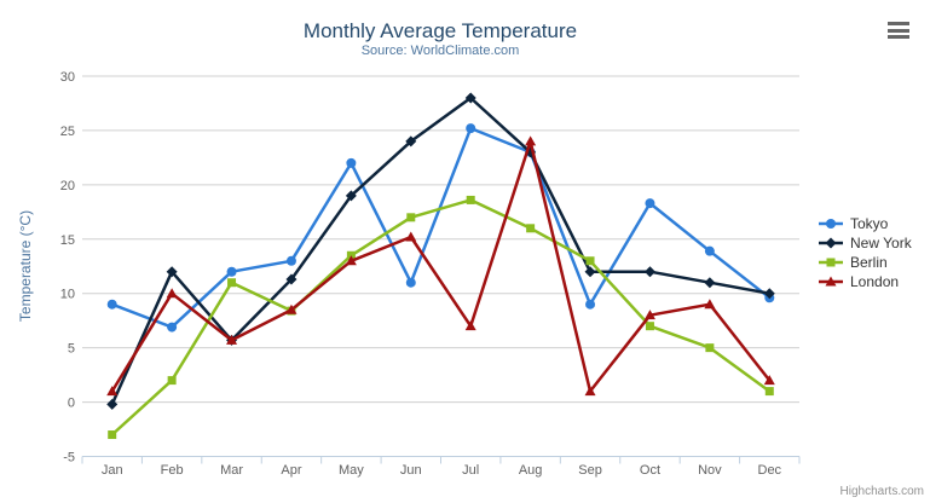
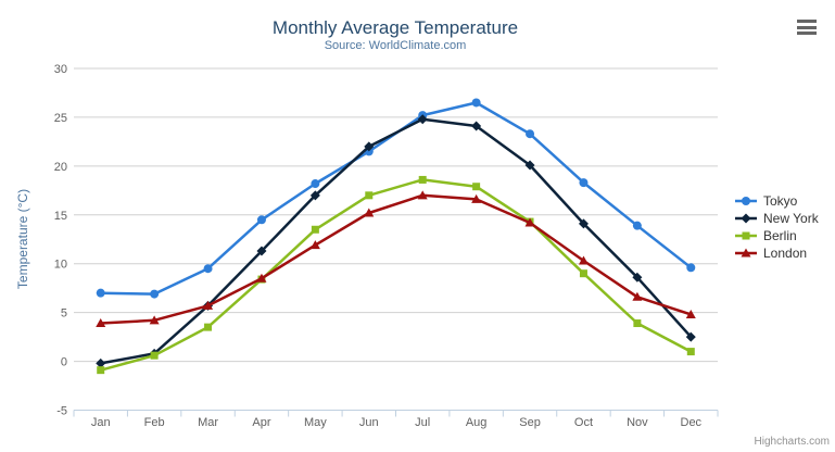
Tokyo/Jan: 9 -> 7
Berlin/Jan: -3 -> -1
London/Jan: 1 -> 4
New York/Feb: 12 -> 1
Berlin/Feb: 2 -> 1
London/Feb: 10 -> 4
Tokyo/Mar: 12 -> 10
Berlin/Mar: 11 -> 4
Tokyo/Apr: 13 -> 14
Tokyo/May: 22 -> 18
New York/May: 19 -> 17
London/May: 13 -> 12
Tokyo/Jun: 11 -> 22
New York/Jun: 24 -> 22
New York/Jul: 28 -> 25
London/Jul: 7 -> 17
Tokyo/Aug: 23 -> 26
New York/Aug: 23 -> 24
Berlin/Aug: 16 -> 18
London/Aug: 24 -> 17
Tokyo/Sep: 9 -> 23
New York/Sep: 12 -> 20
Berlin/Sep: 13 -> 14
London/Sep: 1 -> 14
New York/Oct: 12 -> 14
Berlin/Oct: 7 -> 9
London/Oct: 8 -> 10
New York/Nov: 11 -> 9
Berlin/Nov: 5 -> 4
London/Nov: 9 -> 7
New York/Dec: 10 -> 2
London/Dec: 2 -> 5
